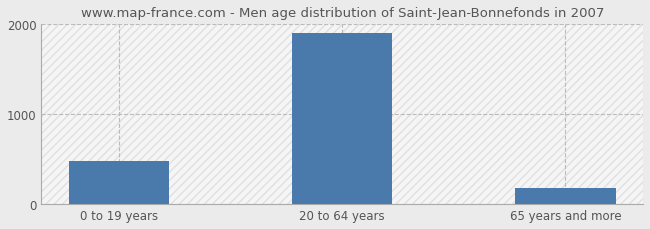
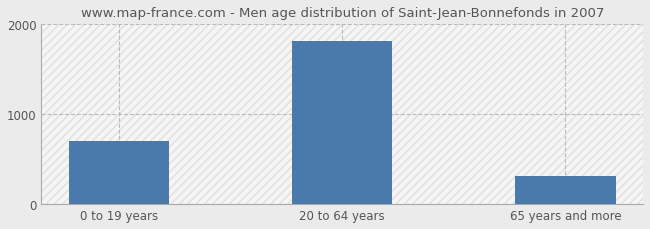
0 to 19 years: 480 -> 700
20 to 64 years: 1900 -> 1810
65 years and more: 180 -> 310
